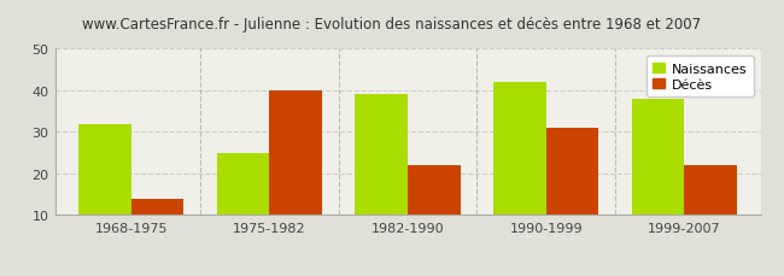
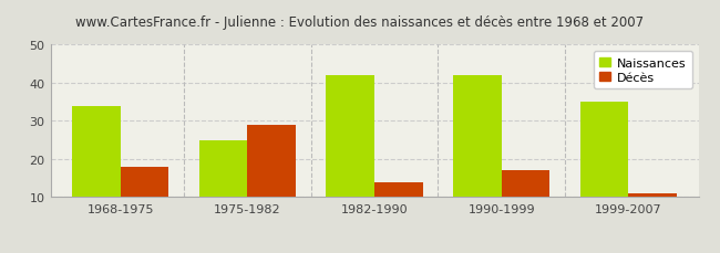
Naissances/1968-1975: 32 -> 34
Décès/1968-1975: 14 -> 18
Décès/1975-1982: 40 -> 29
Naissances/1982-1990: 39 -> 42
Décès/1982-1990: 22 -> 14
Décès/1990-1999: 31 -> 17
Naissances/1999-2007: 38 -> 35
Décès/1999-2007: 22 -> 11
